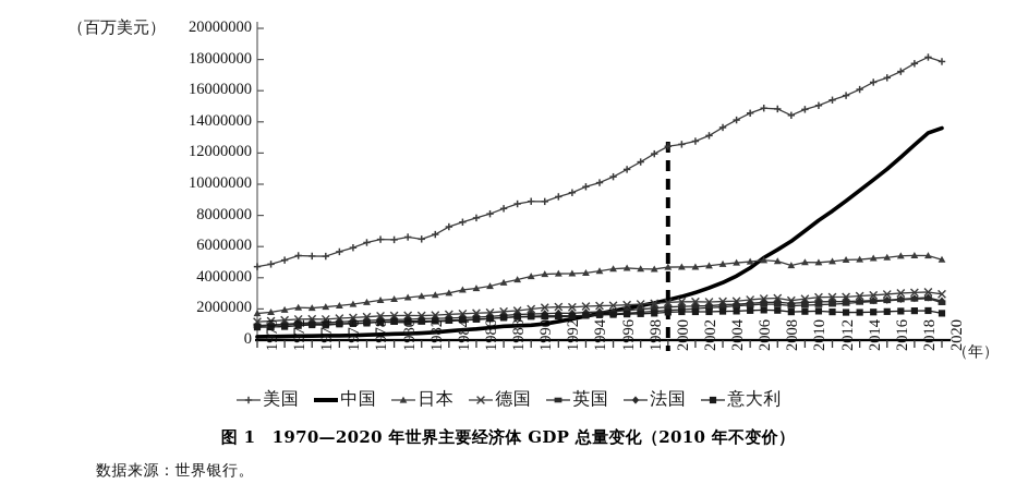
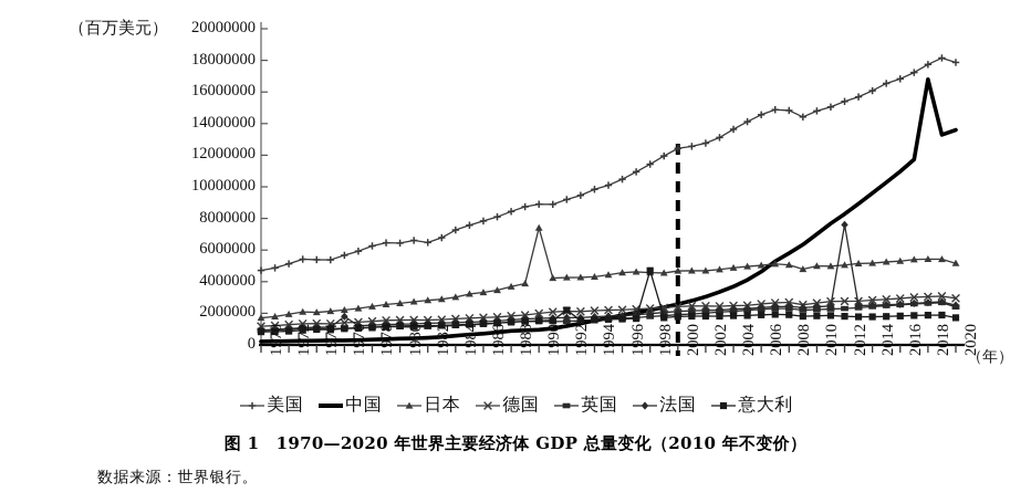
法国/1976: 1200000 -> 1800000
日本/1990: 4100000 -> 7400000
意大利/1992: 1600000 -> 2200000
意大利/1998: 1700000 -> 4700000
法国/2012: 2500000 -> 7600000
中国/2018: 12500000 -> 16800000
